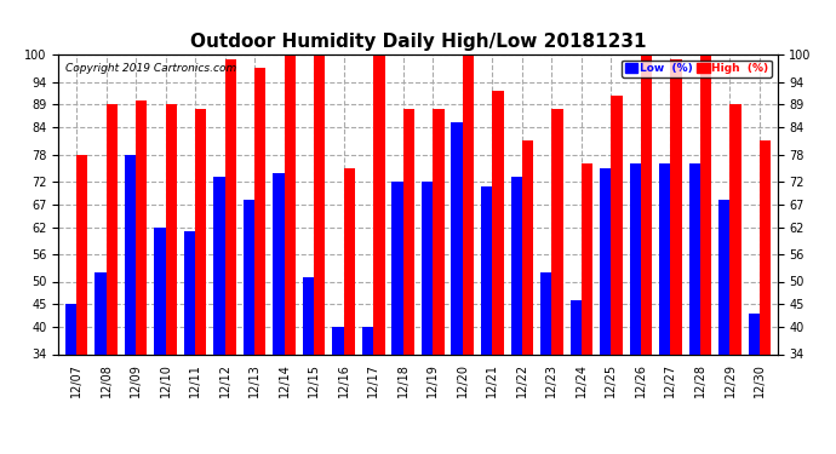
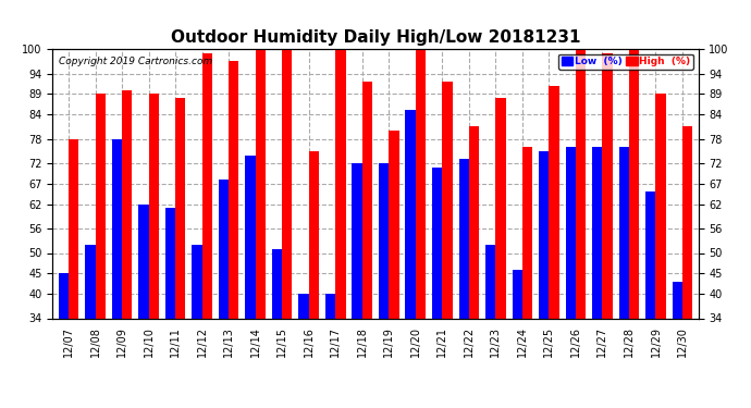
Low (%)/12/12: 73 -> 52
High (%)/12/18: 88 -> 92
High (%)/12/19: 88 -> 80
Low (%)/12/29: 68 -> 65
